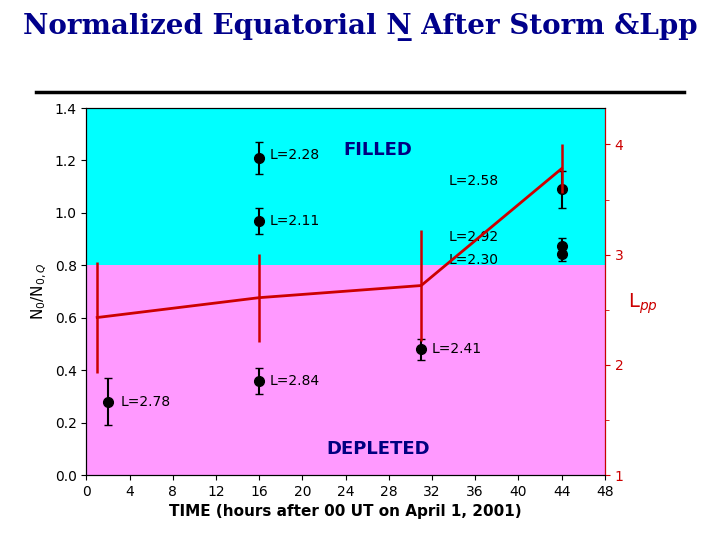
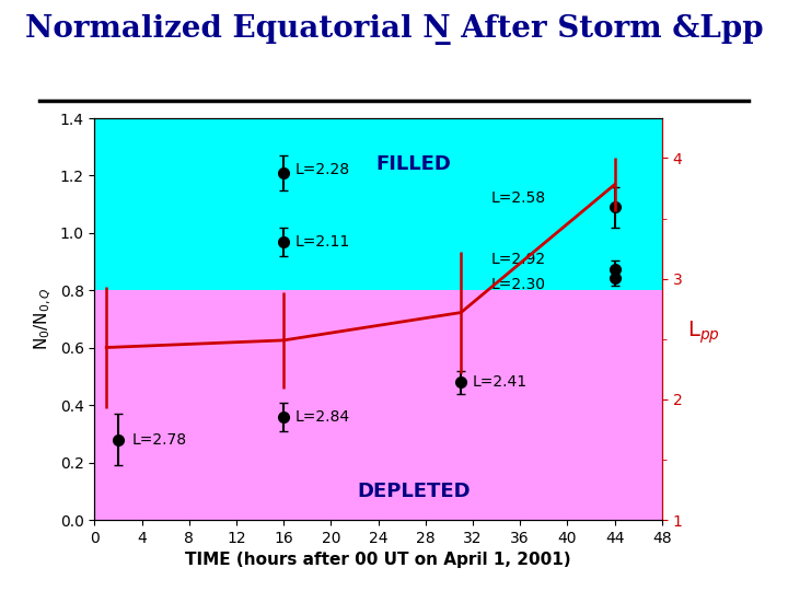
16: 2.61 -> 2.49
